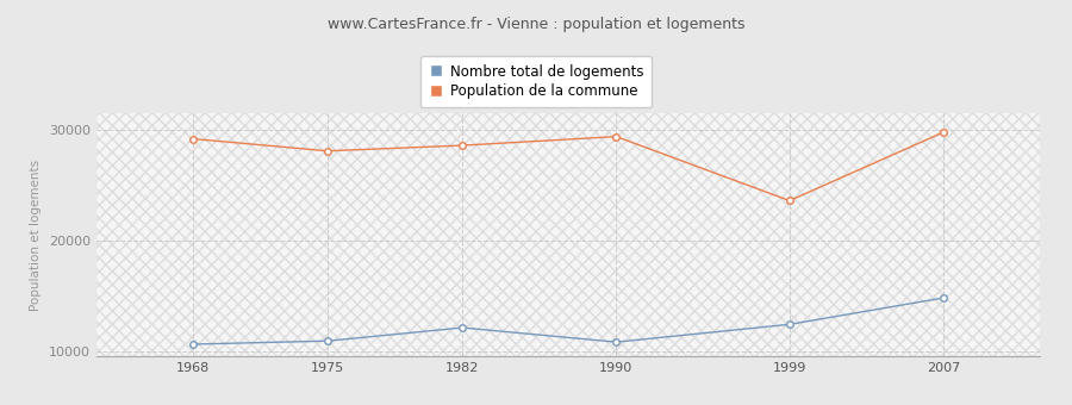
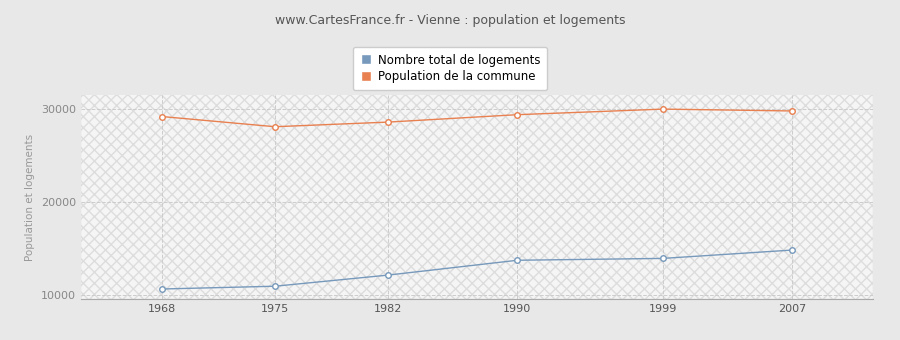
Nombre total de logements/1990: 10800 -> 13700
Nombre total de logements/1999: 12400 -> 13900
Population de la commune/1999: 23600 -> 30000
